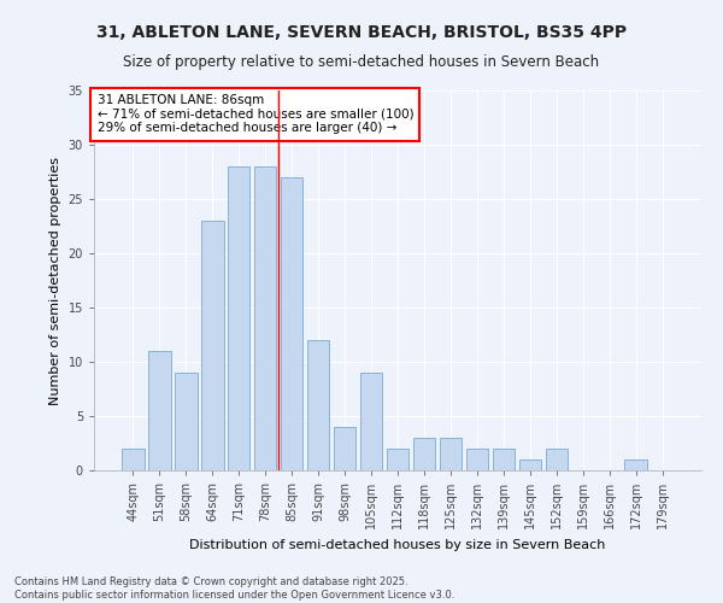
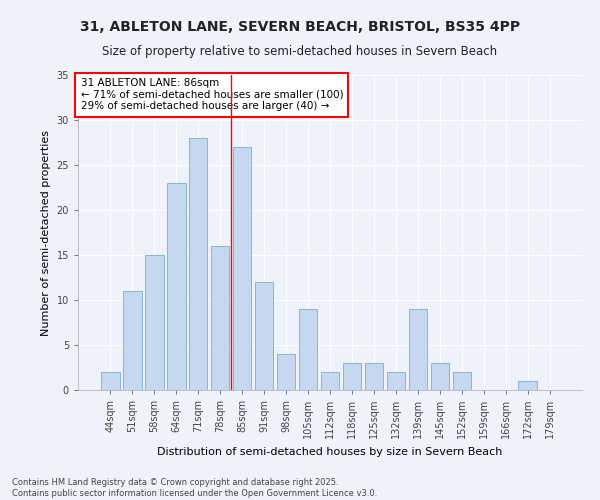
58sqm: 9 -> 15
78sqm: 28 -> 16
139sqm: 2 -> 9
145sqm: 1 -> 3
